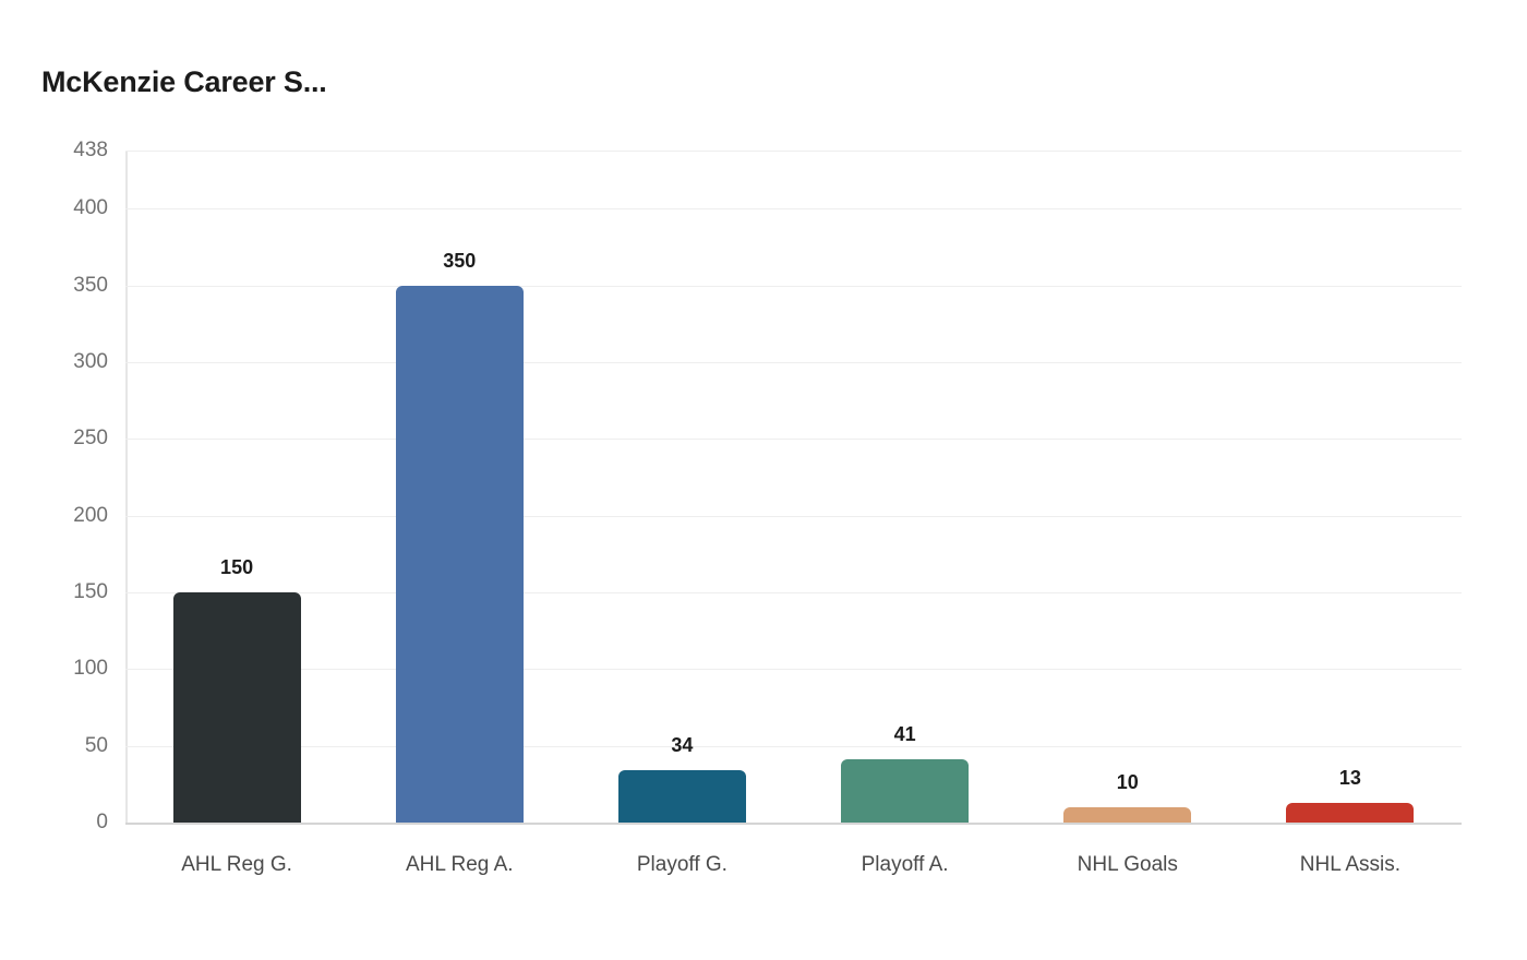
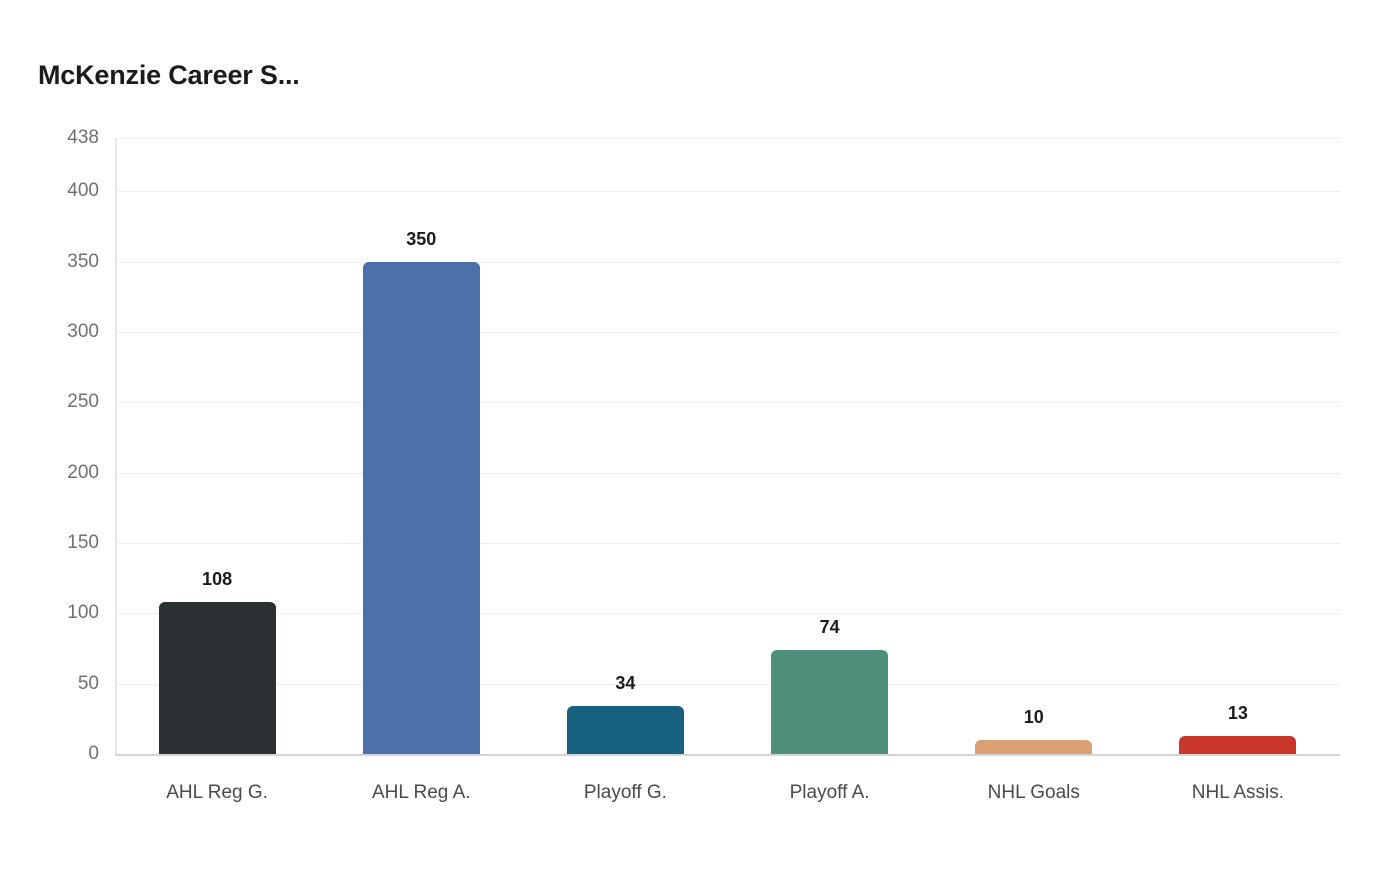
AHL Reg G.: 150 -> 108
Playoff A.: 41 -> 74
